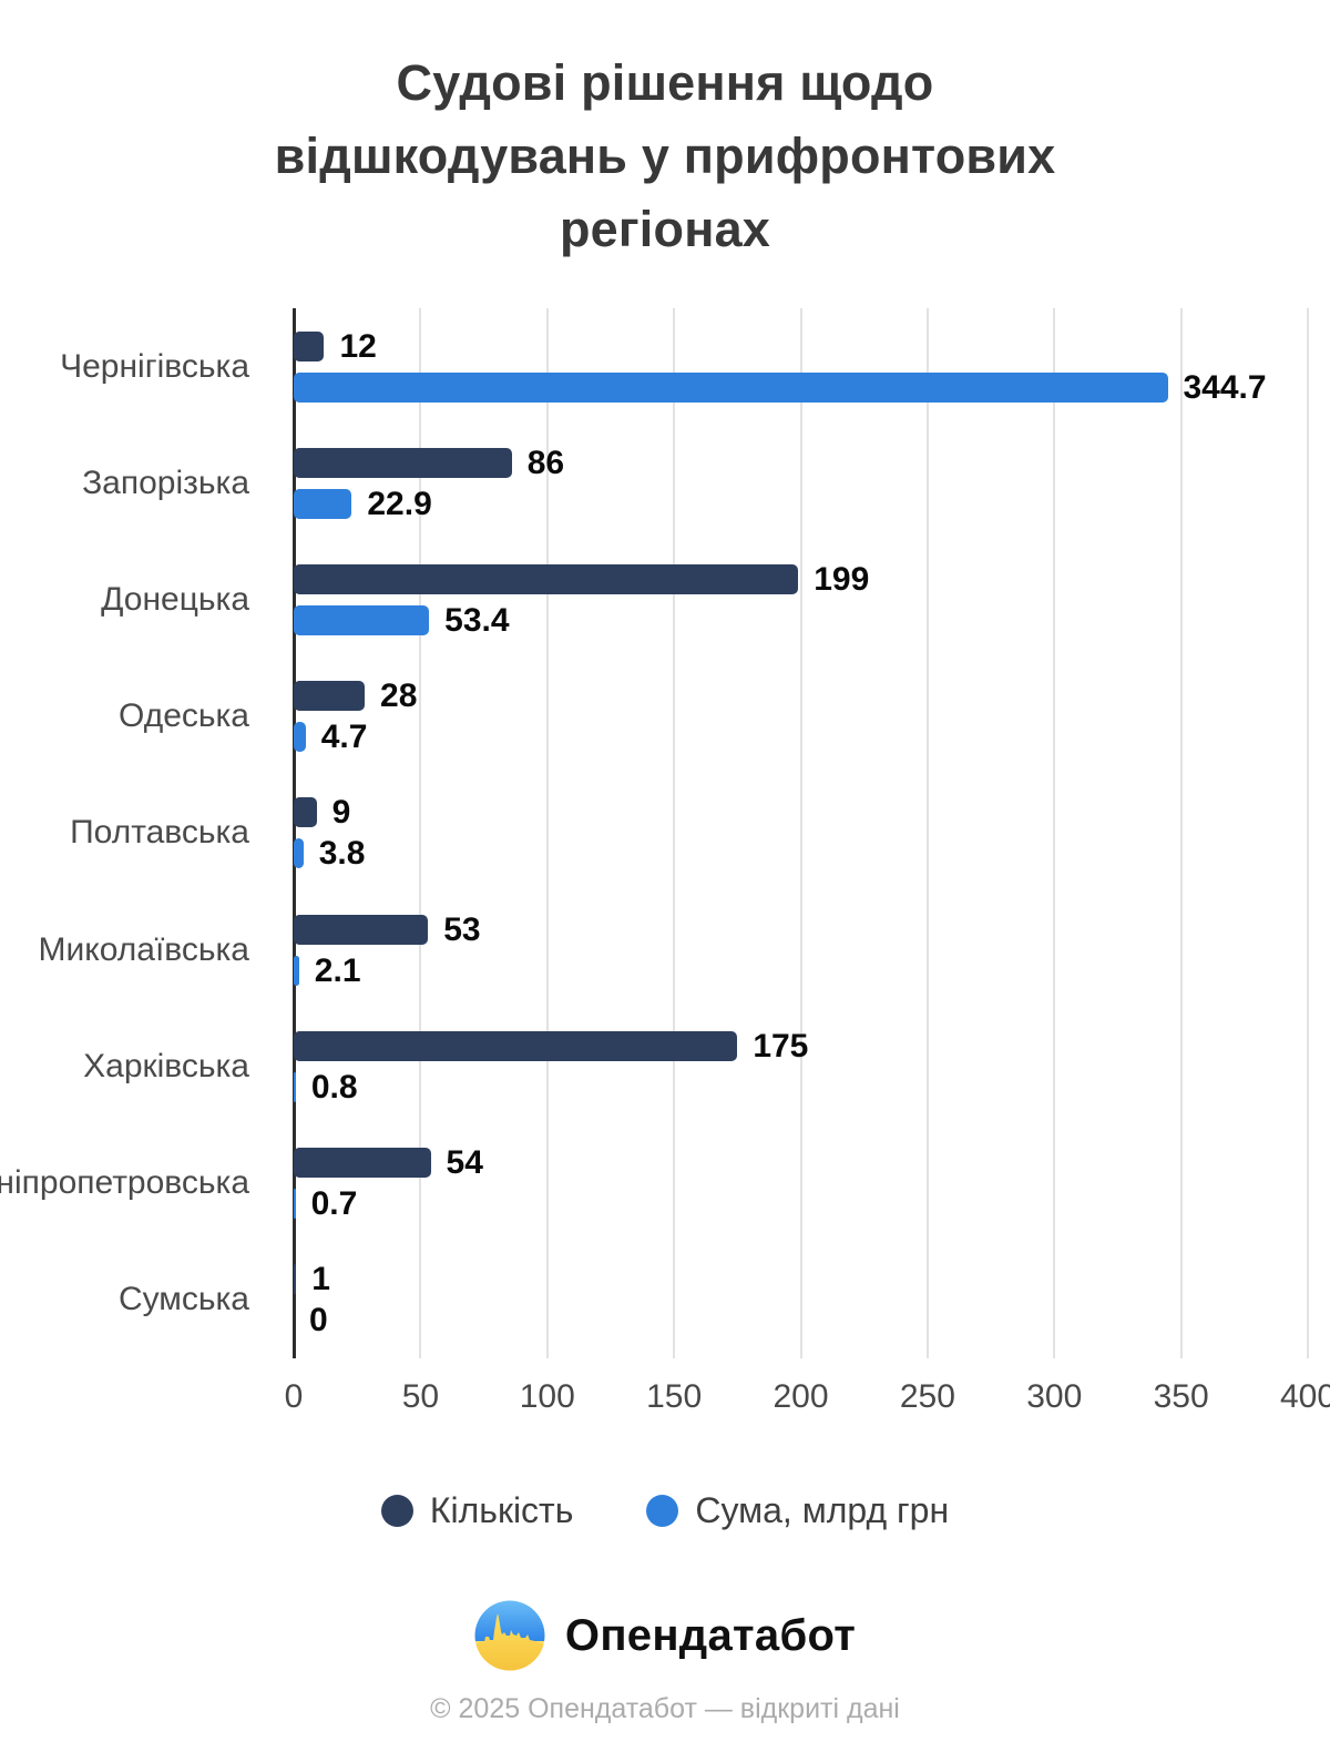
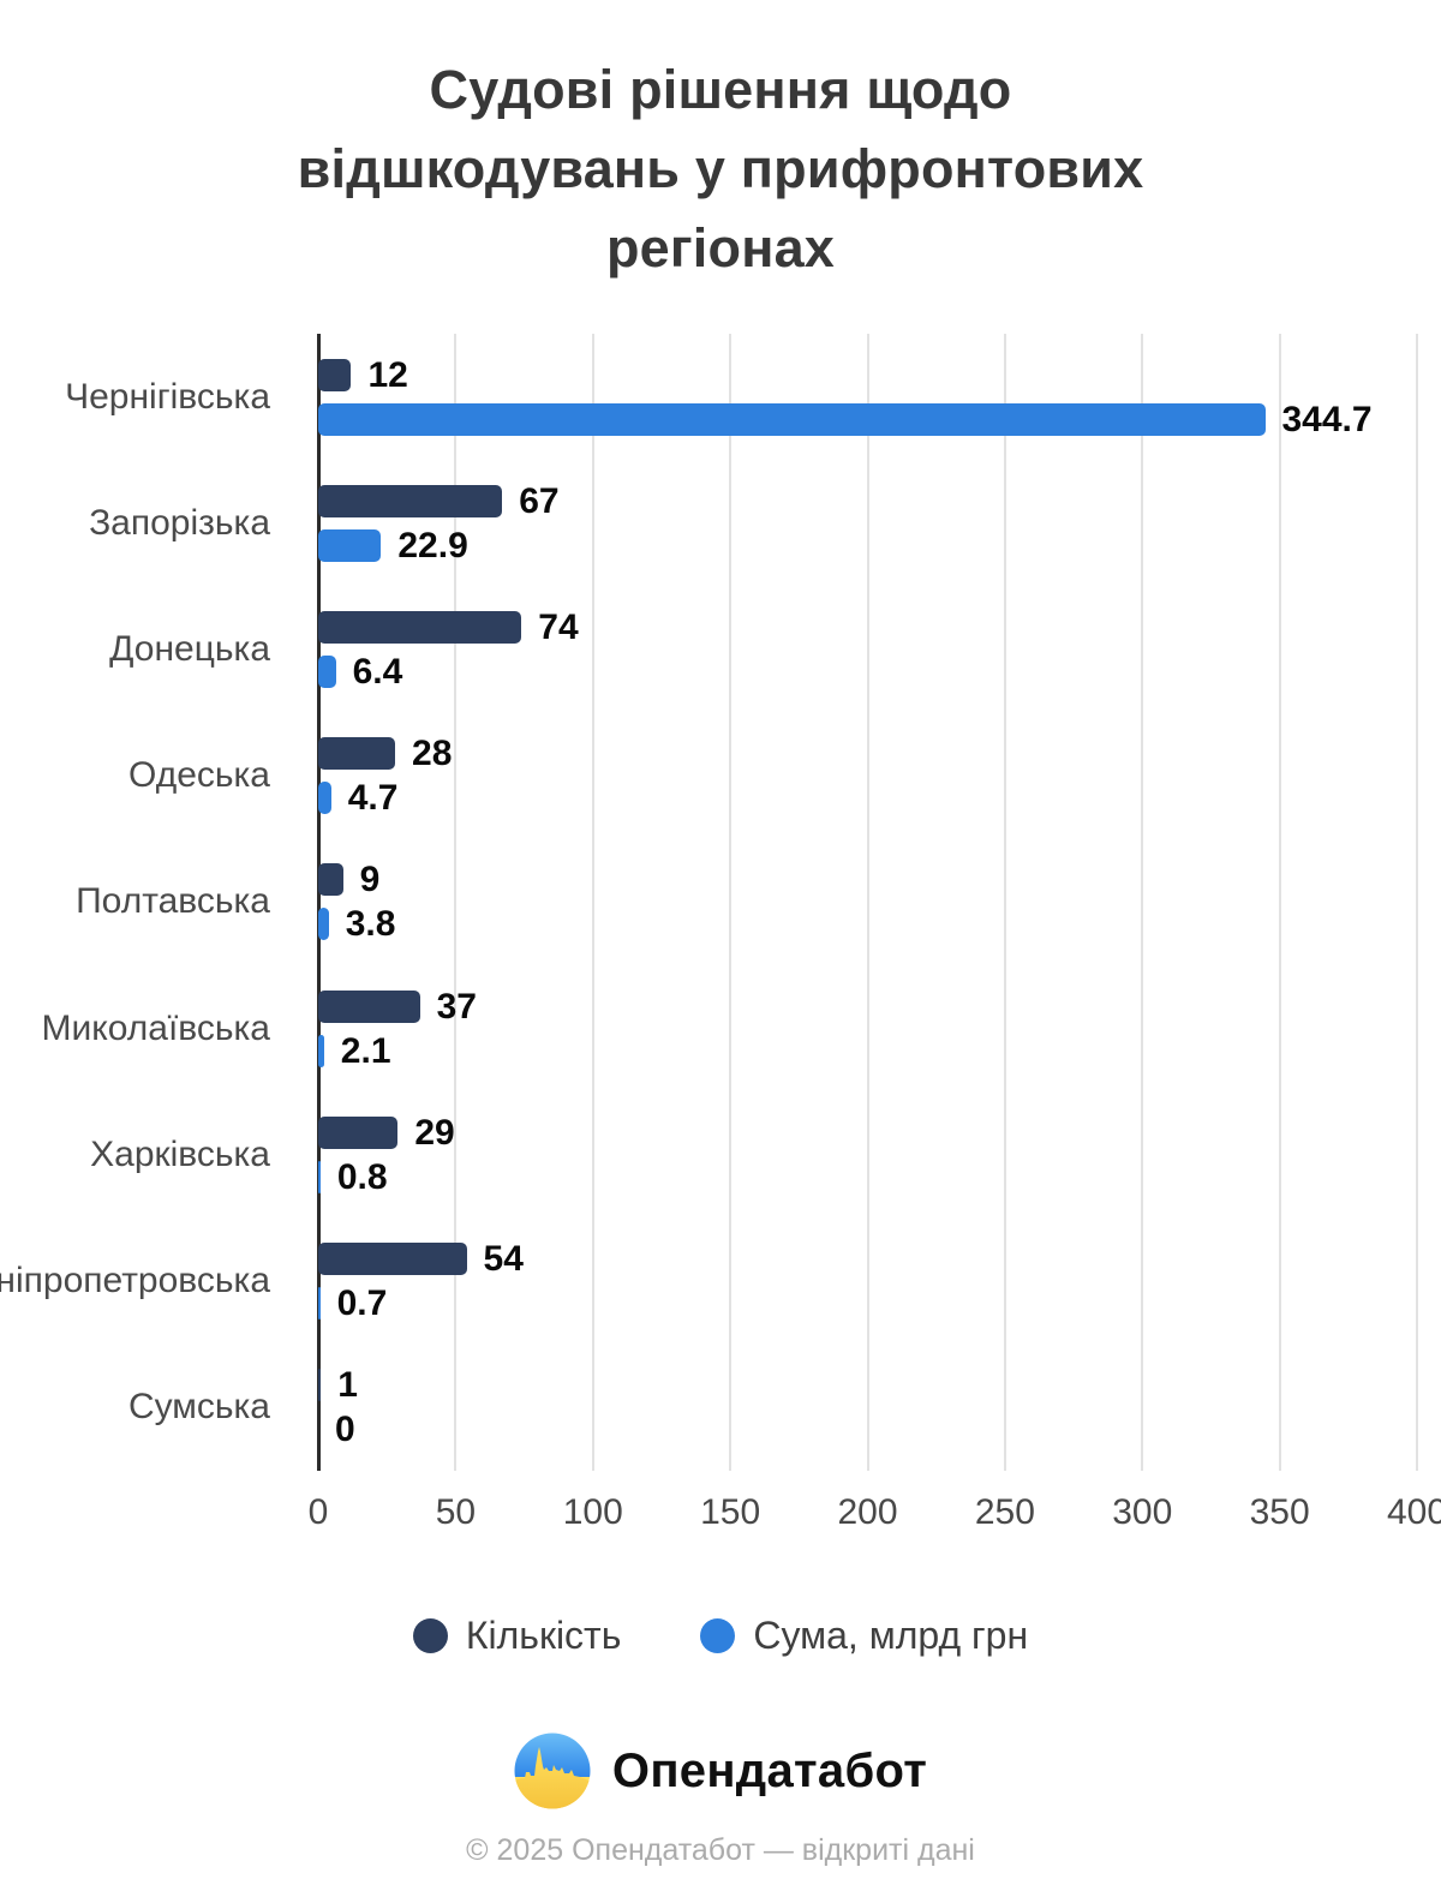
Кількість/Запорізька: 86 -> 67
Кількість/Донецька: 199 -> 74
Сума, млрд грн/Донецька: 53.4 -> 6.4
Кількість/Миколаївська: 53 -> 37
Кількість/Харківська: 175 -> 29
